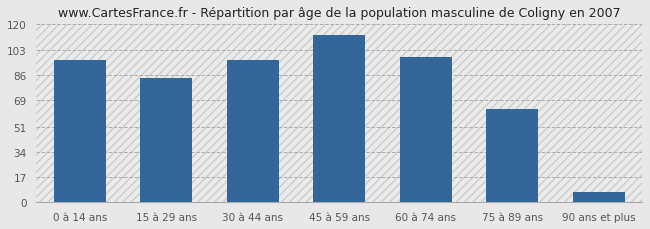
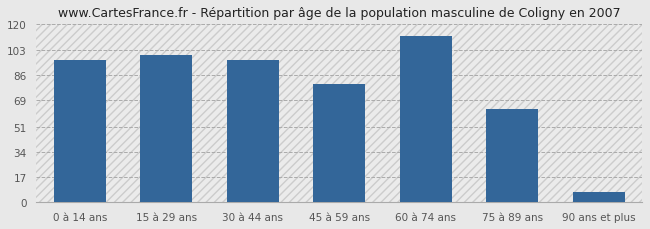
15 à 29 ans: 84 -> 99
45 à 59 ans: 113 -> 80
60 à 74 ans: 98 -> 112
